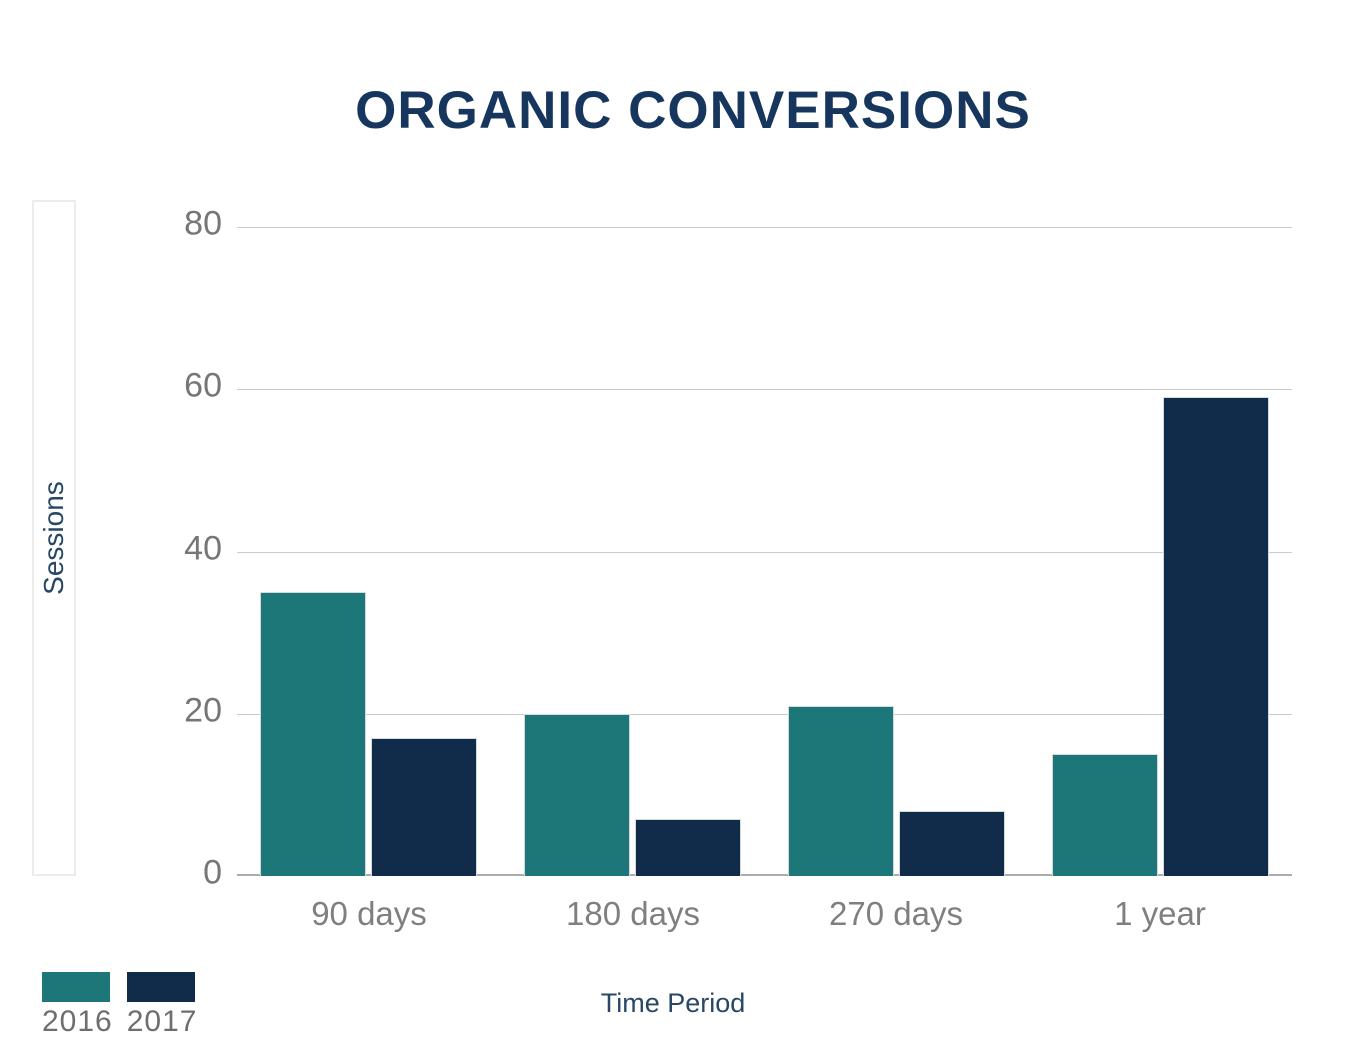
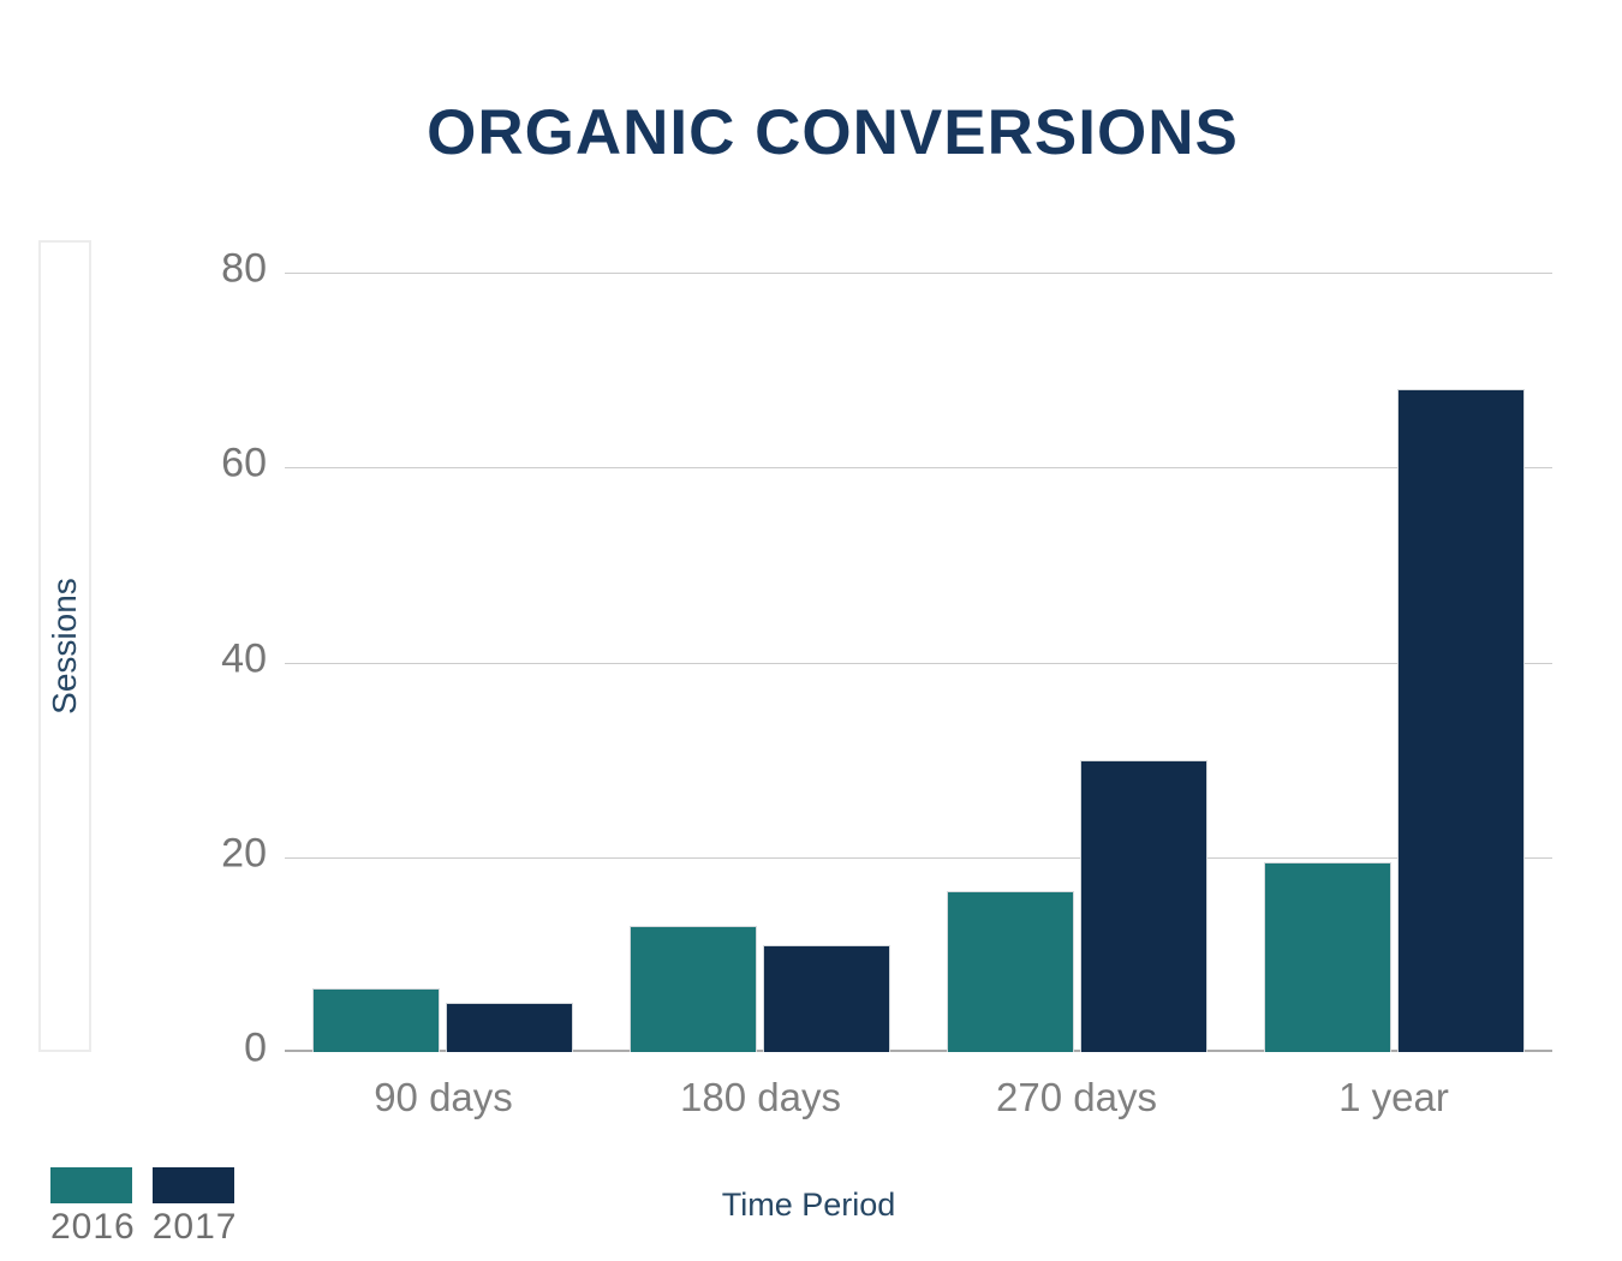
2016/90 days: 35 -> 6
2017/90 days: 17 -> 5
2016/180 days: 20 -> 13
2017/180 days: 7 -> 11
2016/270 days: 21 -> 16
2017/270 days: 8 -> 30
2016/1 year: 15 -> 20
2017/1 year: 59 -> 68
